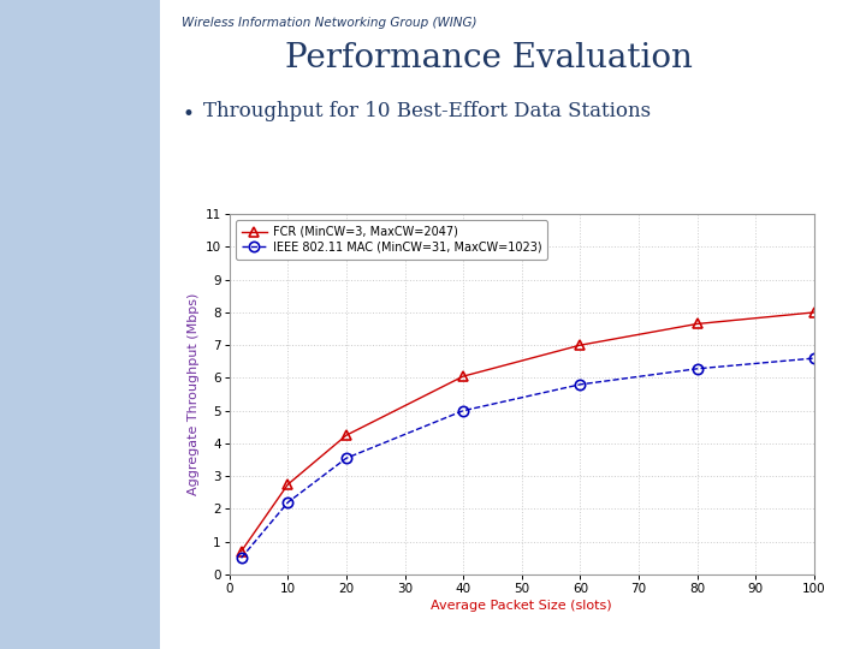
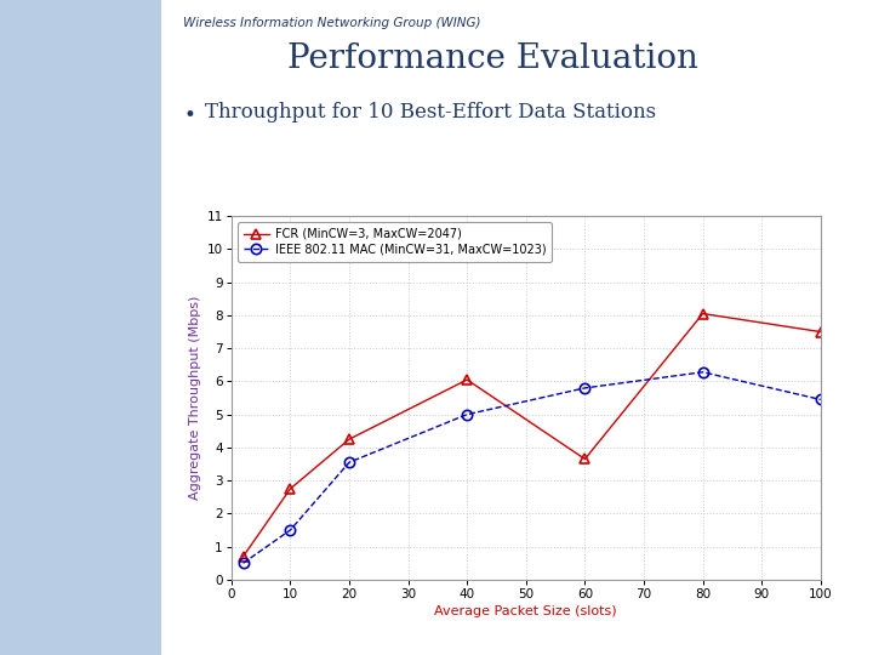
IEEE 802.11 MAC (MinCW=31, MaxCW=1023)/10: 2.20 -> 1.50
FCR (MinCW=3, MaxCW=2047)/60: 7.00 -> 3.65
FCR (MinCW=3, MaxCW=2047)/80: 7.65 -> 8.05
FCR (MinCW=3, MaxCW=2047)/100: 8.00 -> 7.50
IEEE 802.11 MAC (MinCW=31, MaxCW=1023)/100: 6.60 -> 5.45
